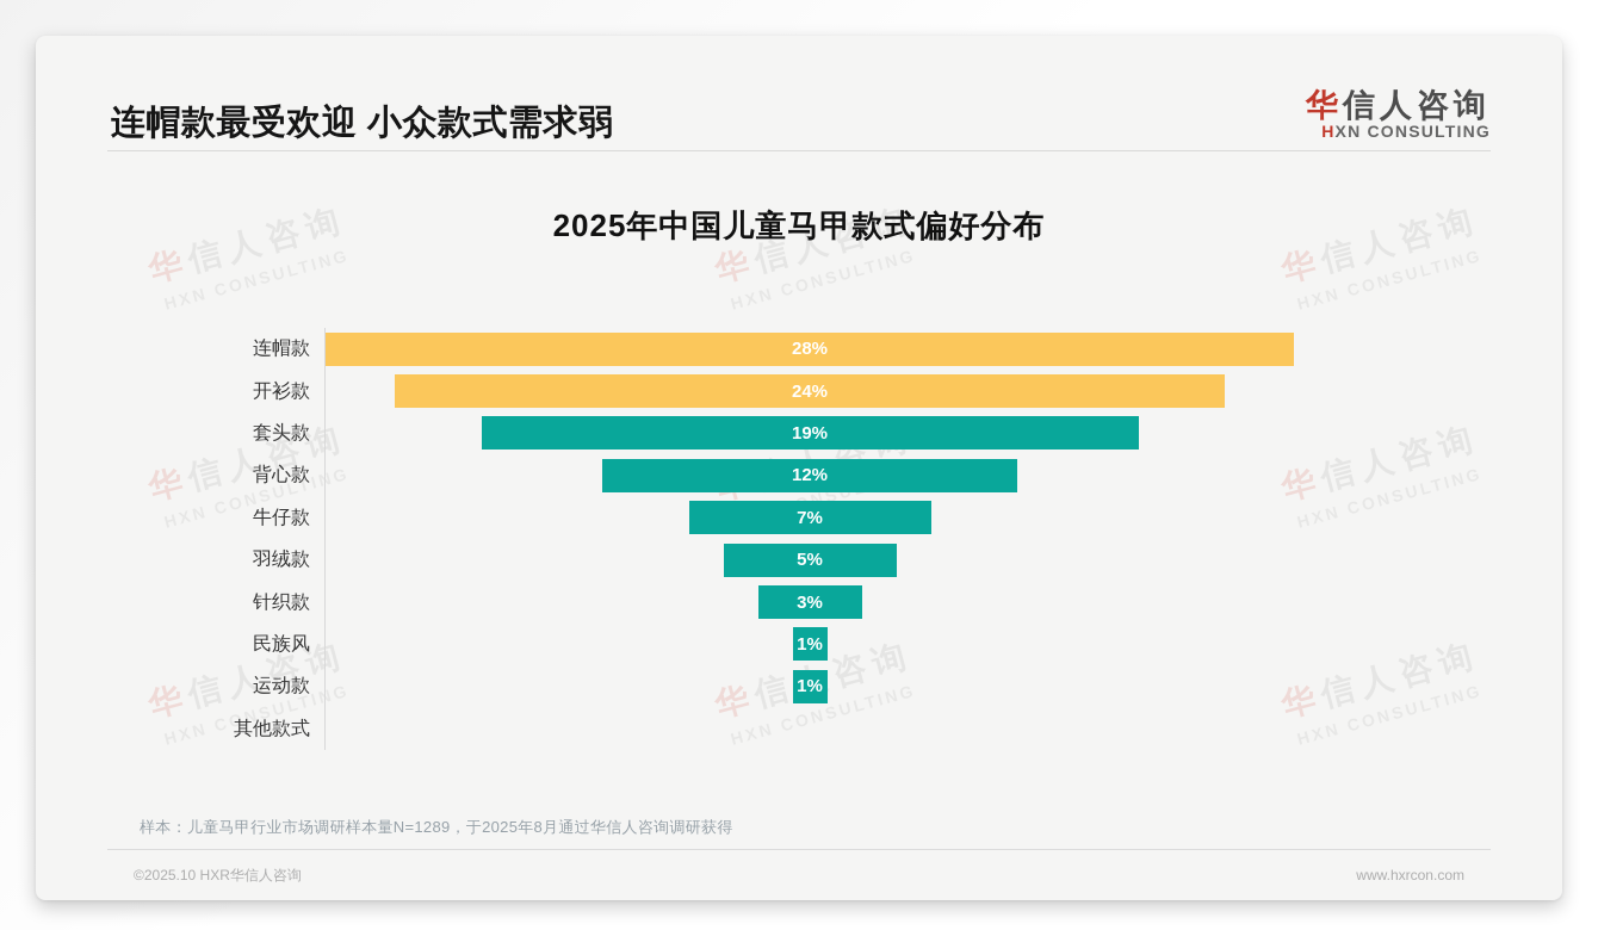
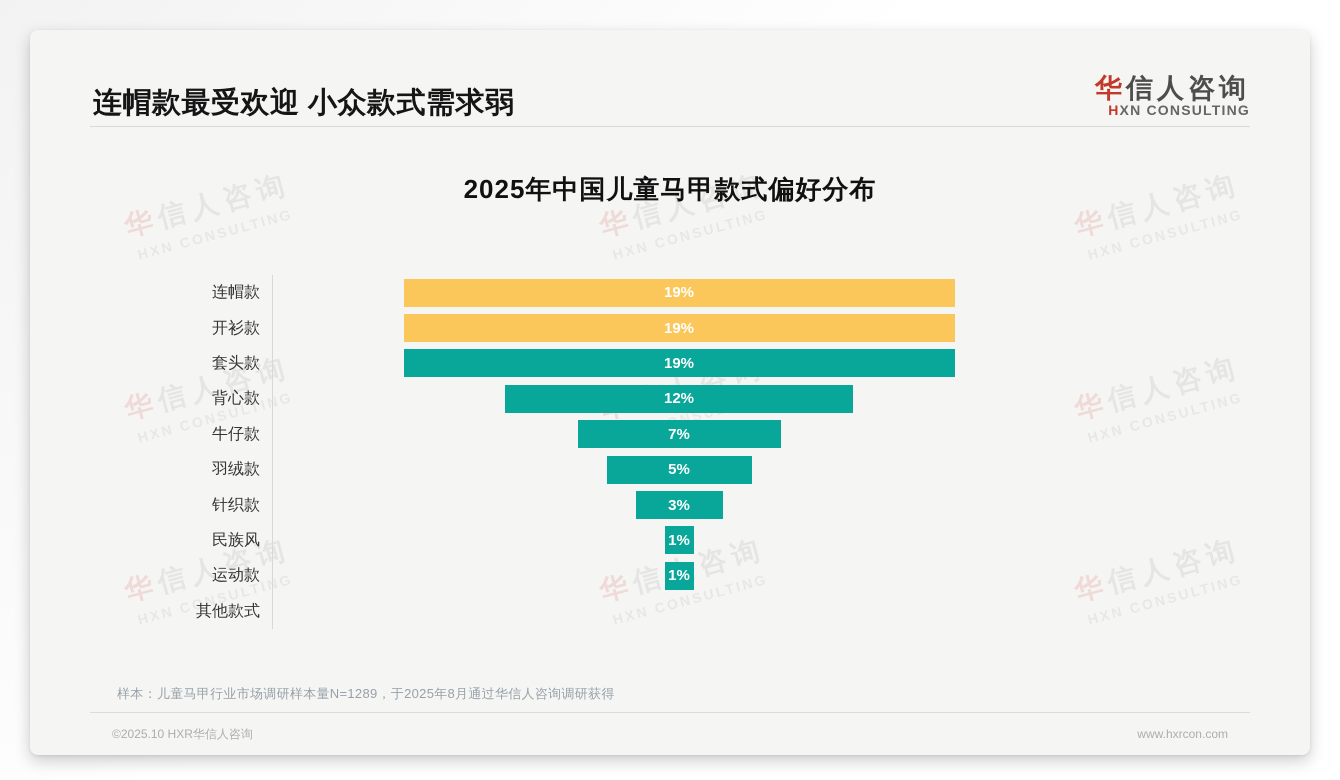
连帽款: 28% -> 19%
开衫款: 24% -> 19%
